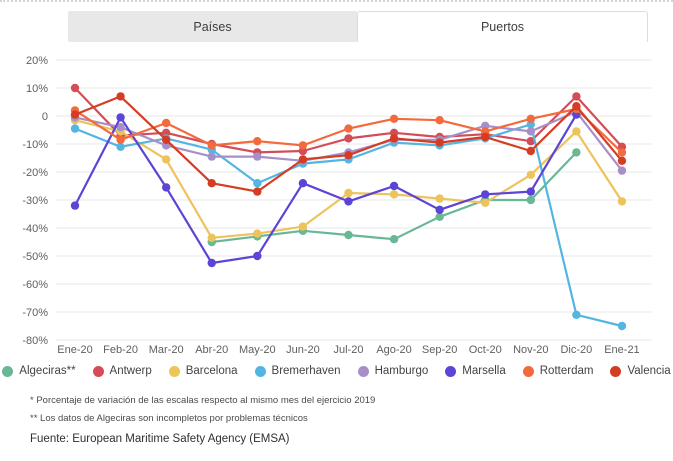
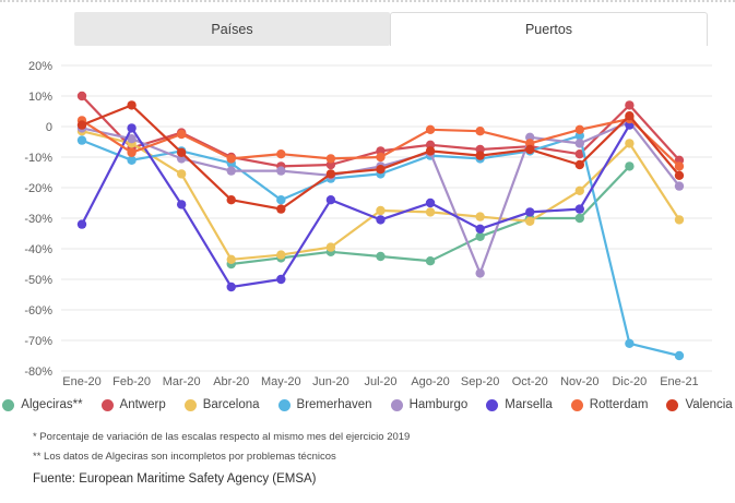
Antwerp/Mar-20: -6% -> -2%
Rotterdam/Jul-20: -4% -> -10%
Hamburgo/Sep-20: -8% -> -48%
